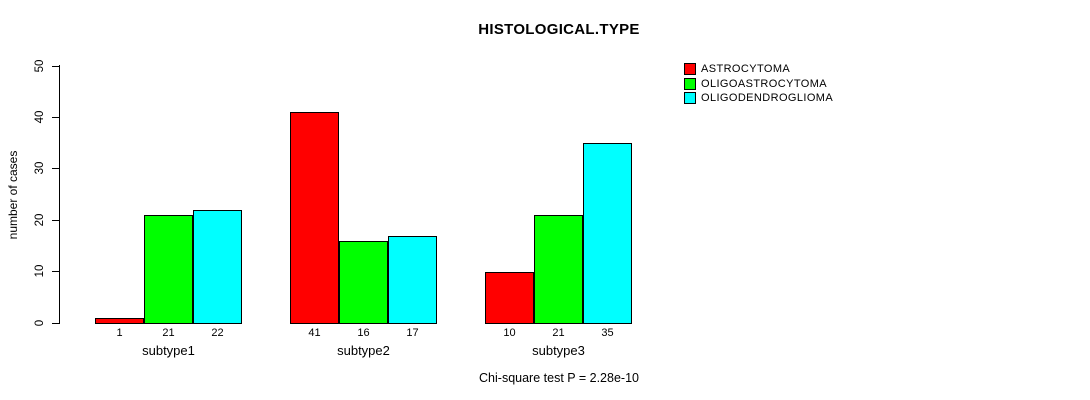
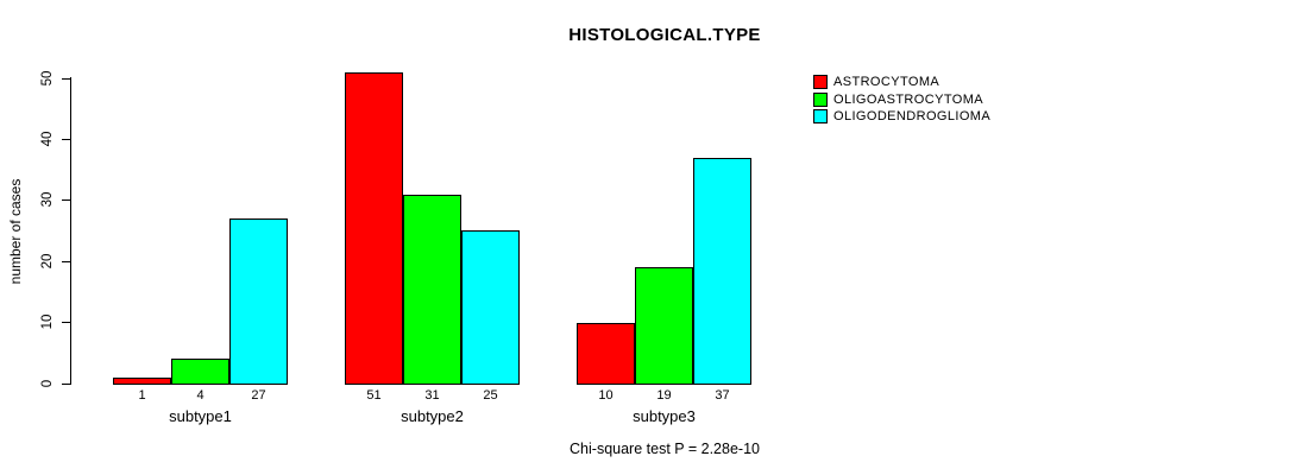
OLIGOASTROCYTOMA/subtype1: 21 -> 4
OLIGODENDROGLIOMA/subtype1: 22 -> 27
ASTROCYTOMA/subtype2: 41 -> 51
OLIGOASTROCYTOMA/subtype2: 16 -> 31
OLIGODENDROGLIOMA/subtype2: 17 -> 25
OLIGOASTROCYTOMA/subtype3: 21 -> 19
OLIGODENDROGLIOMA/subtype3: 35 -> 37
